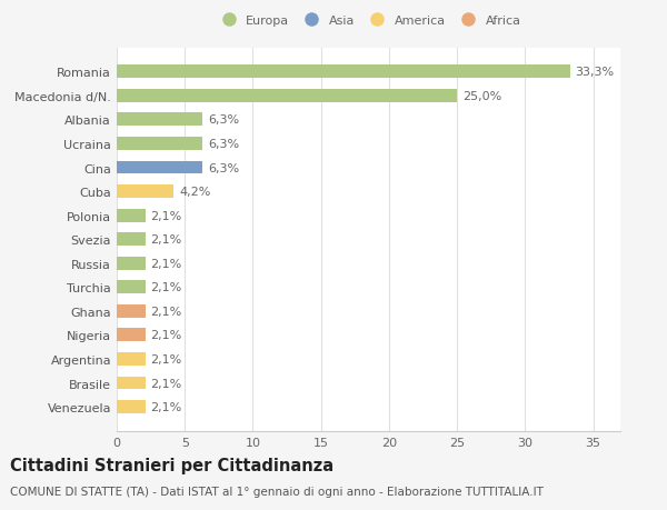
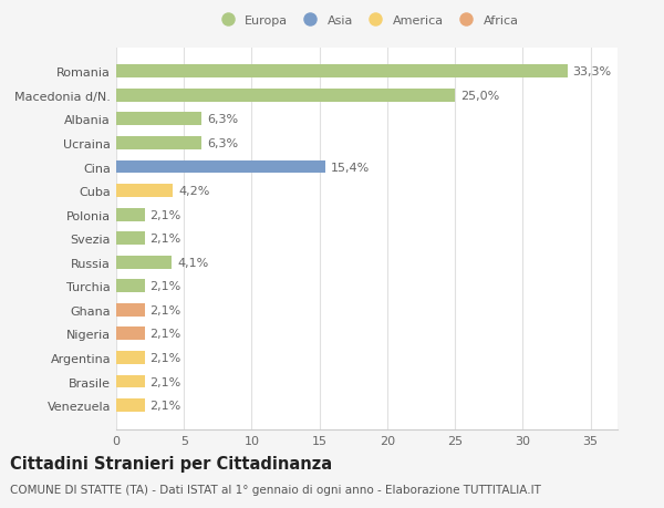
Cina: 6,3% -> 15,4%
Russia: 2,1% -> 4,1%
